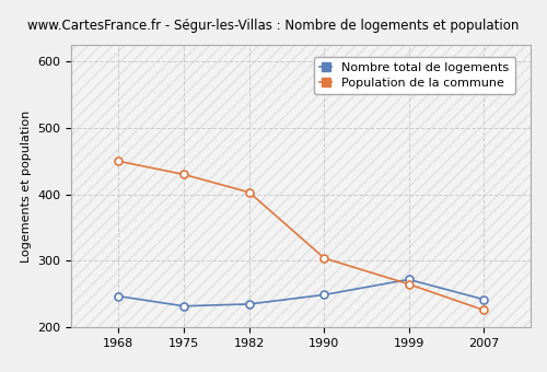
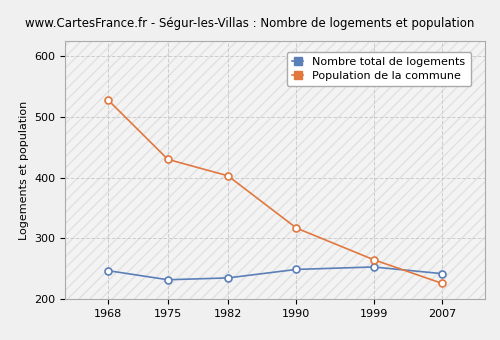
Population de la commune/1968: 450 -> 528
Population de la commune/1990: 304 -> 317
Nombre total de logements/1999: 272 -> 253
